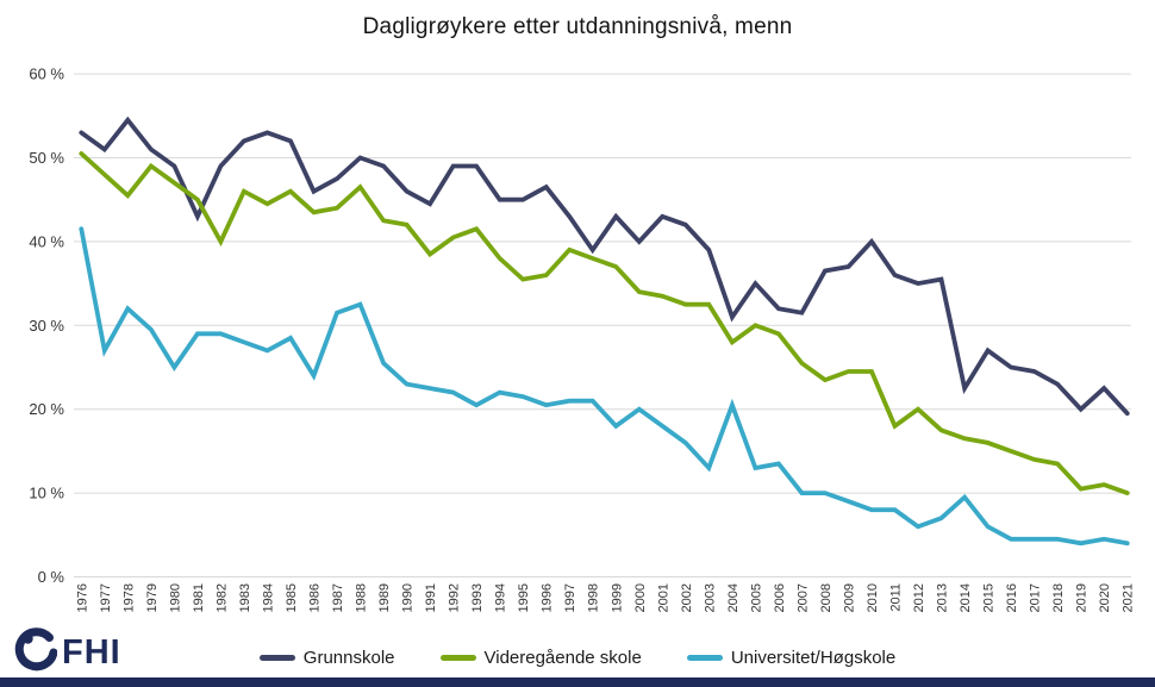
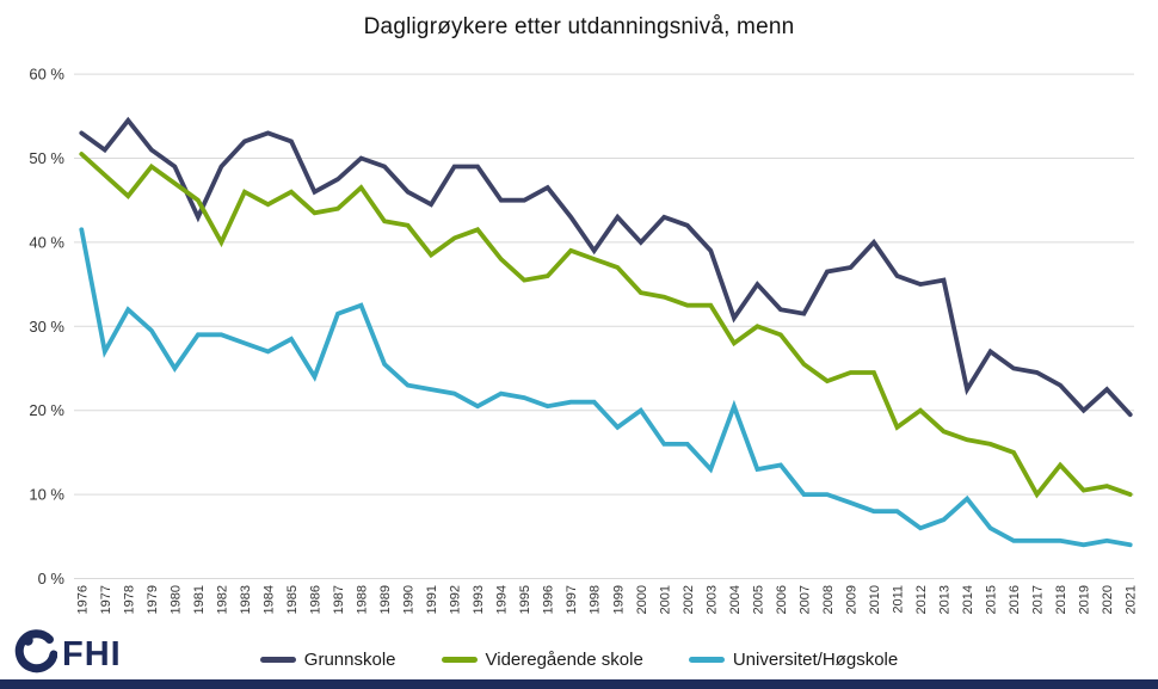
Universitet/Høgskole/2001: 18% -> 16%
Videregående skole/2017: 14% -> 10%
